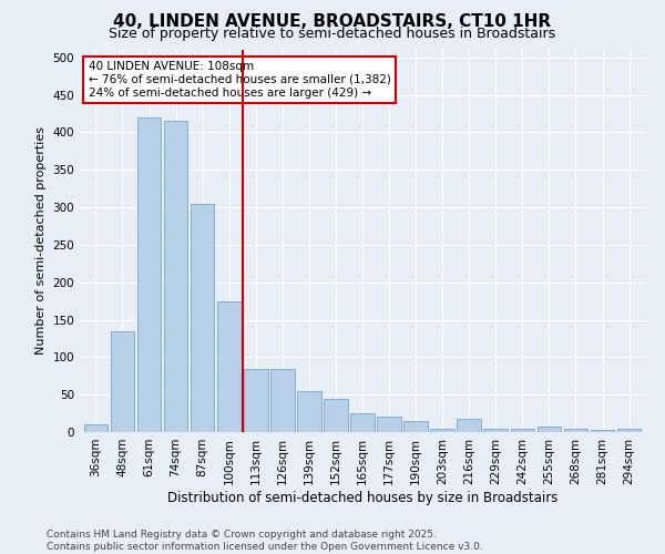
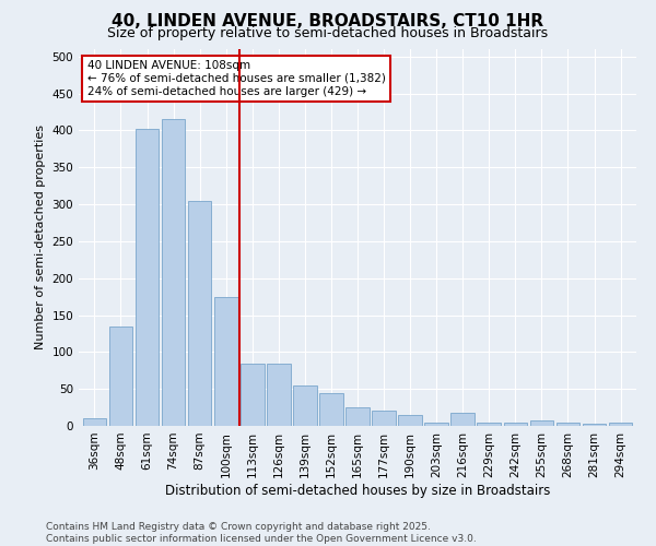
61sqm: 420 -> 402
